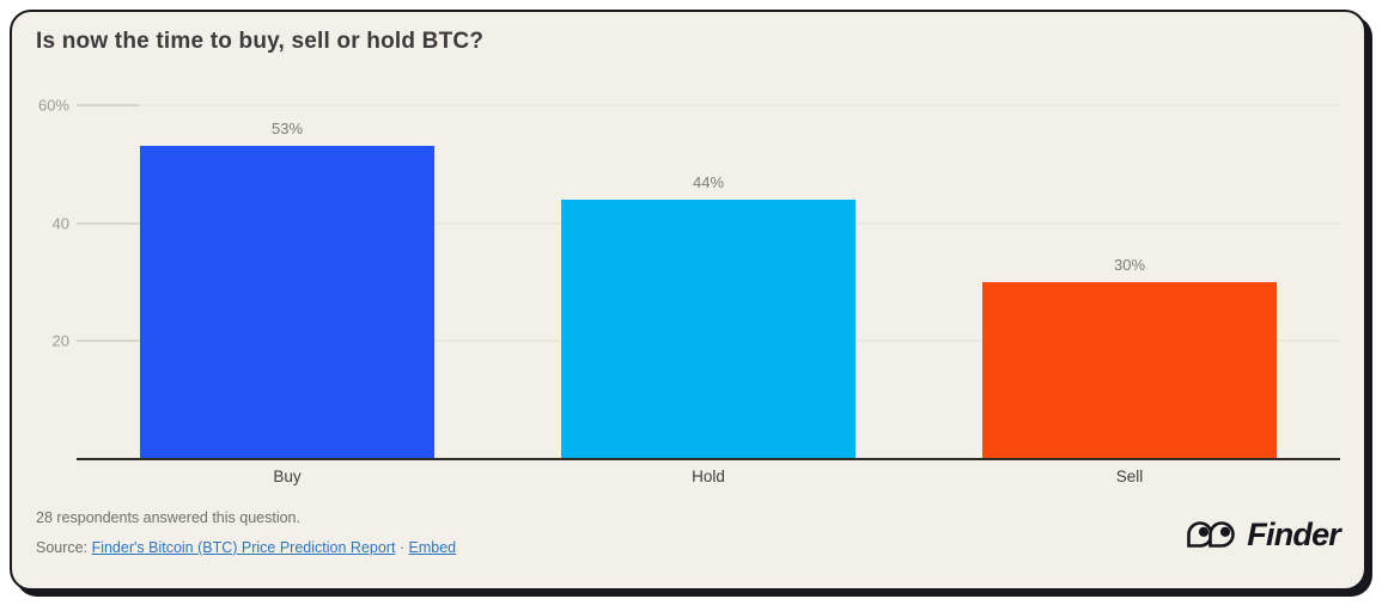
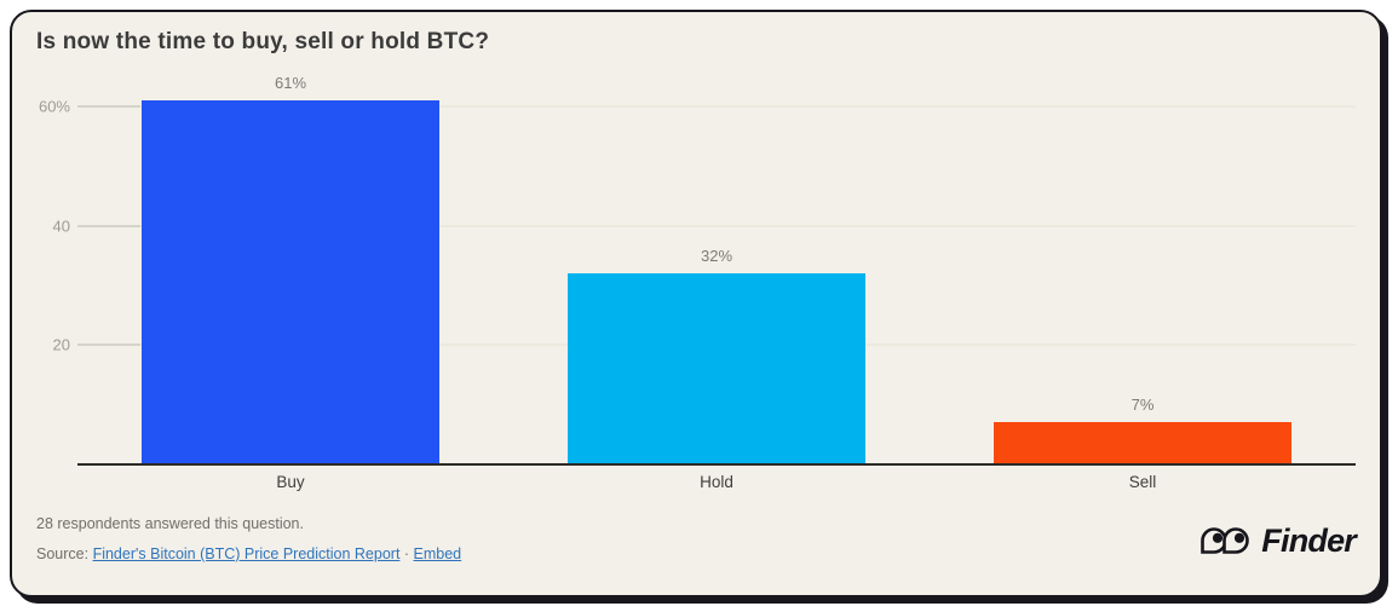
Buy: 53% -> 61%
Hold: 44% -> 32%
Sell: 30% -> 7%
